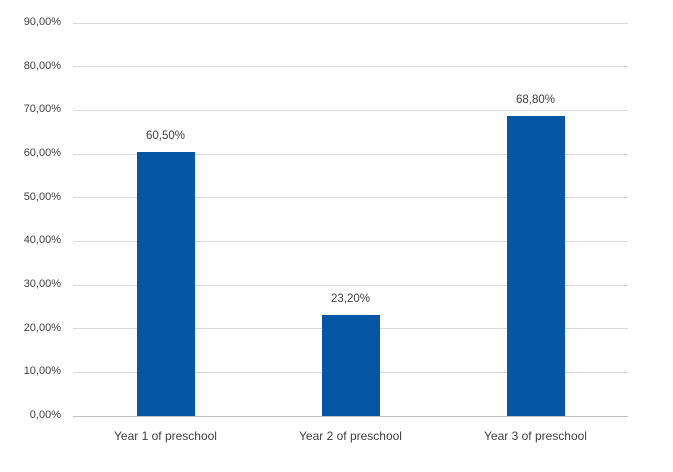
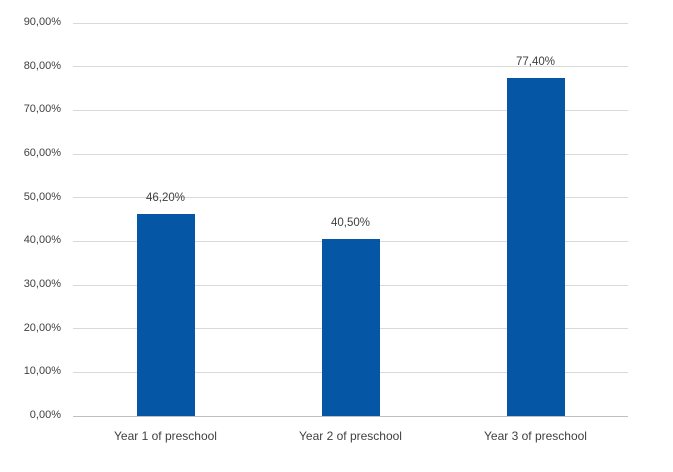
Year 1 of preschool: 60,50% -> 46,20%
Year 2 of preschool: 23,20% -> 40,50%
Year 3 of preschool: 68,80% -> 77,40%
